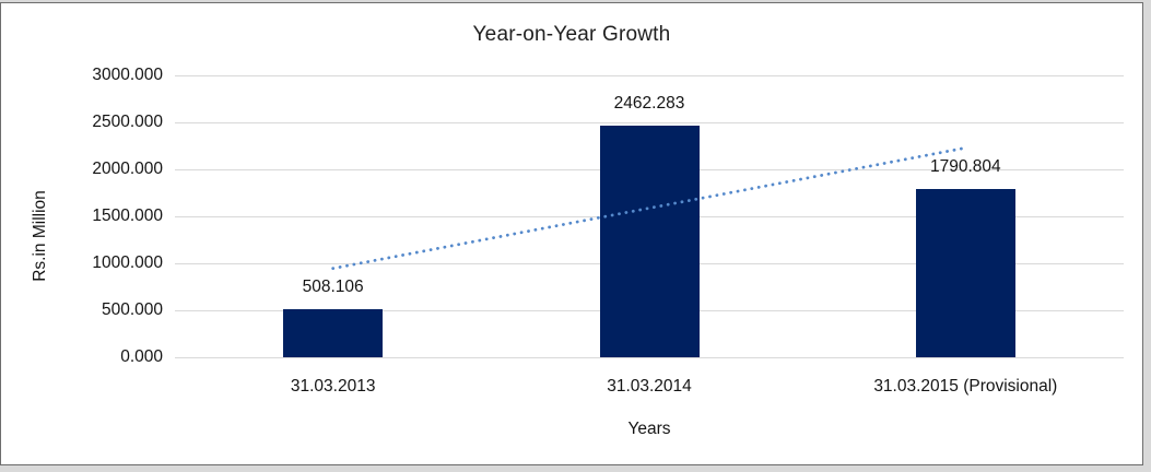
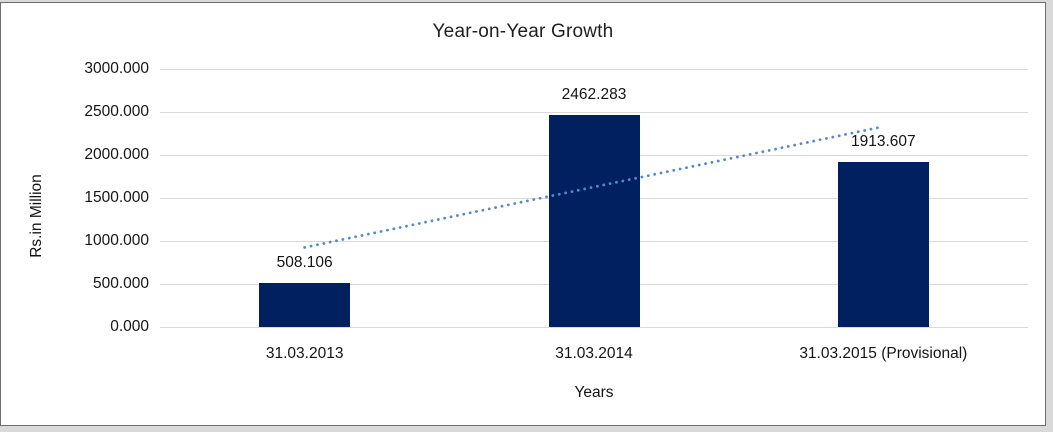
31.03.2015 (Provisional): 1790.804 -> 1913.607
